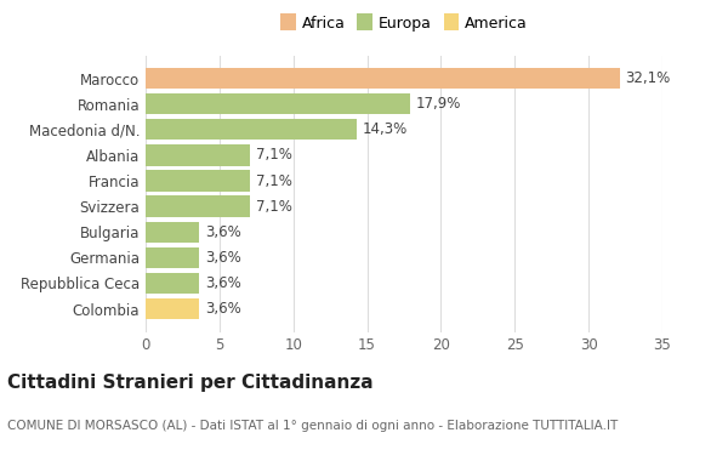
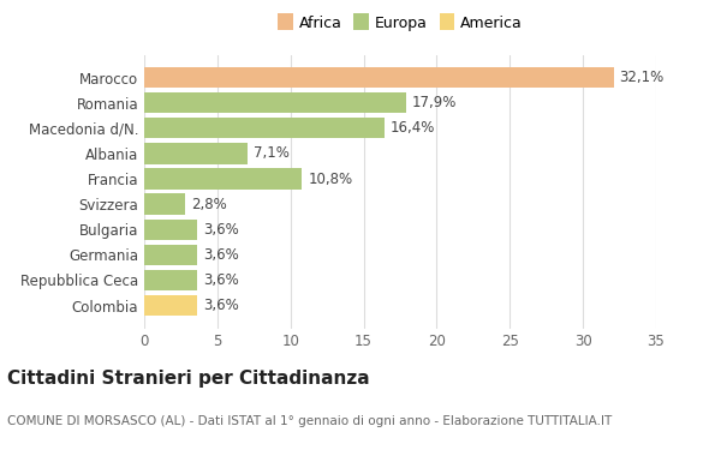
Macedonia d/N.: 14,3% -> 16,4%
Francia: 7,1% -> 10,8%
Svizzera: 7,1% -> 2,8%
